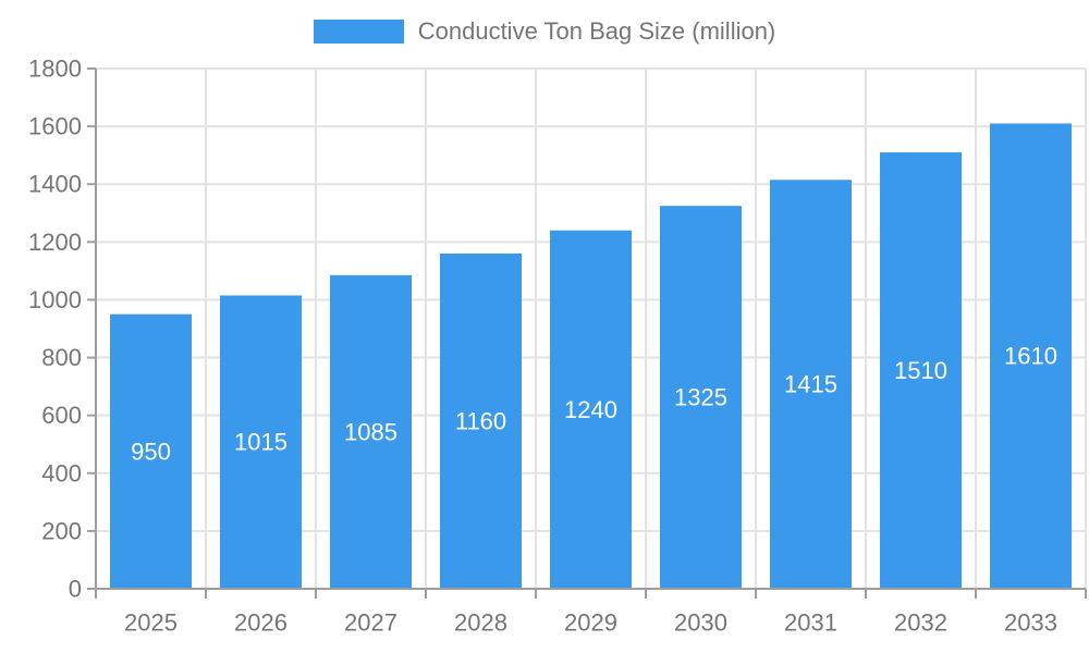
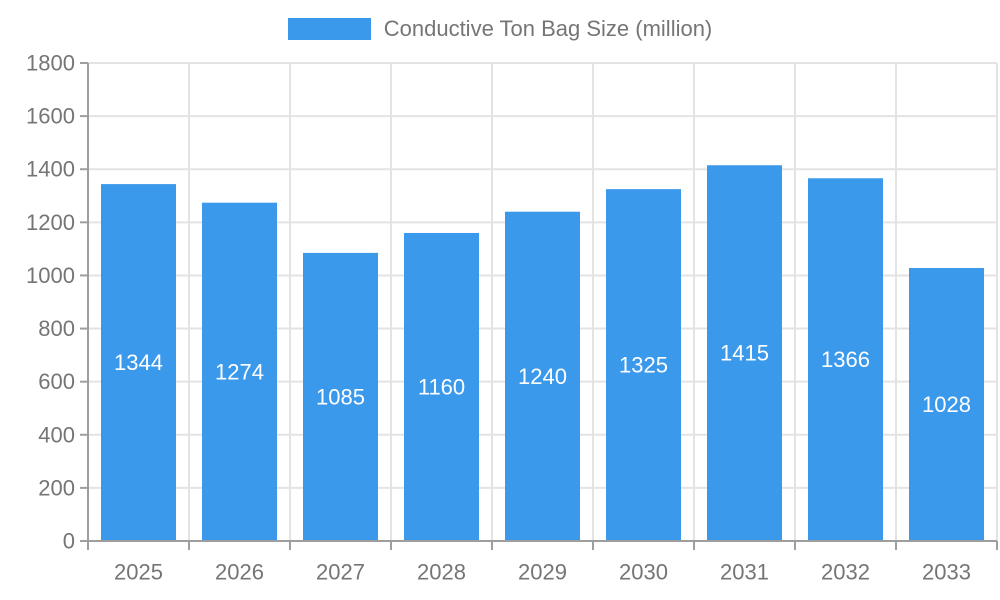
2025: 950 -> 1344
2026: 1015 -> 1274
2032: 1510 -> 1366
2033: 1610 -> 1028
